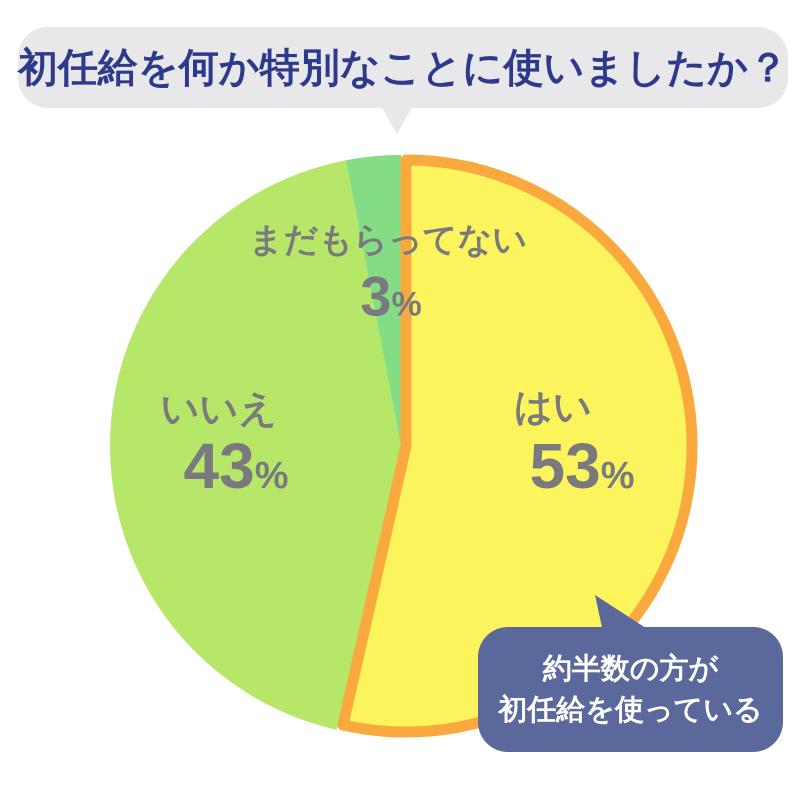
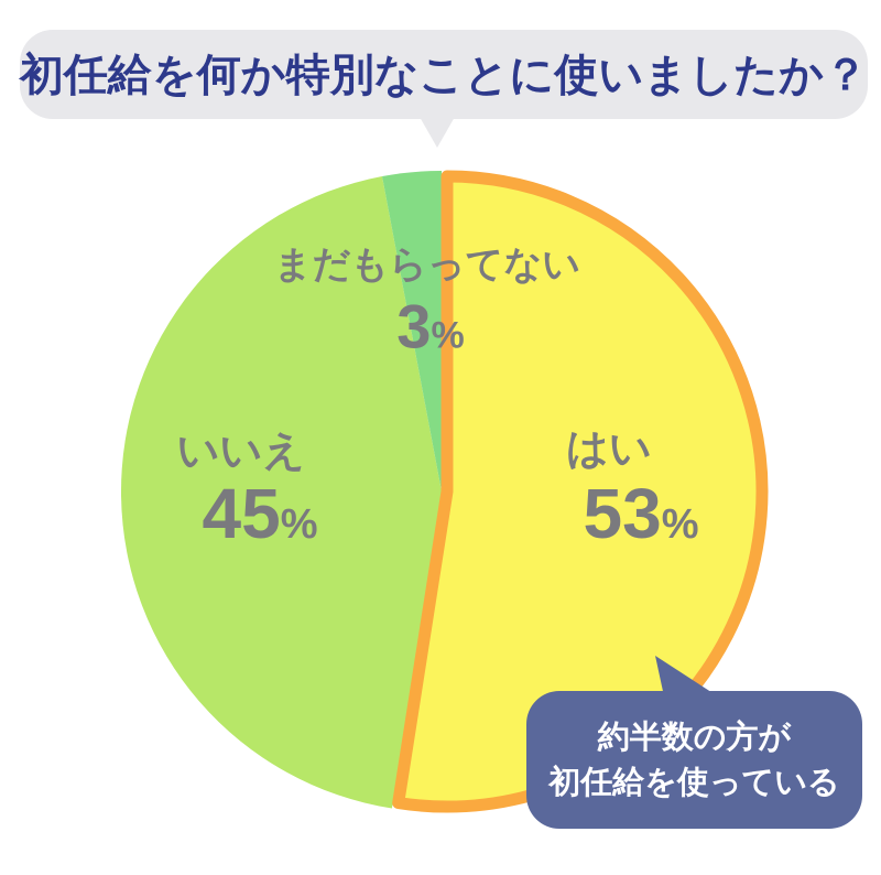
いいえ: 43 -> 45
